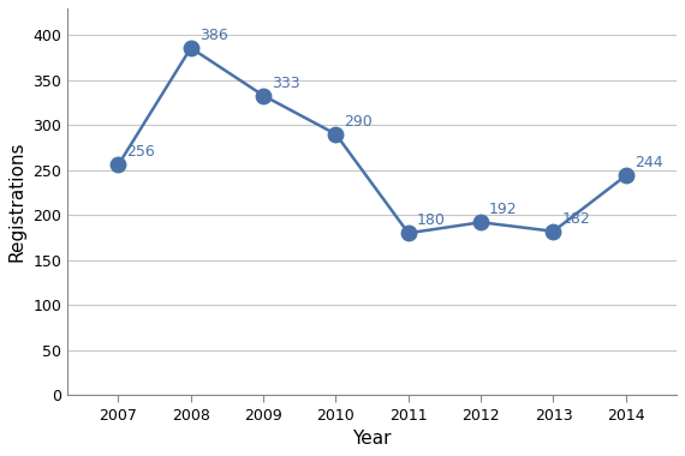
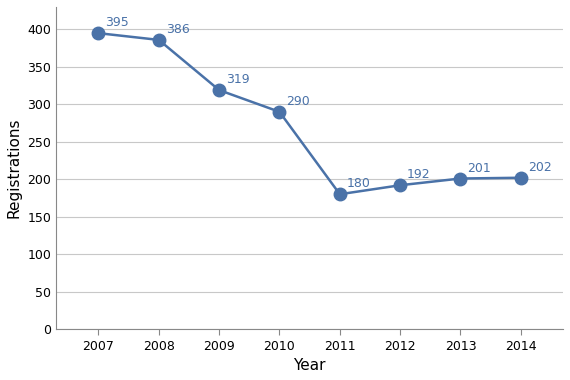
2007: 256 -> 395
2009: 333 -> 319
2013: 182 -> 201
2014: 244 -> 202
